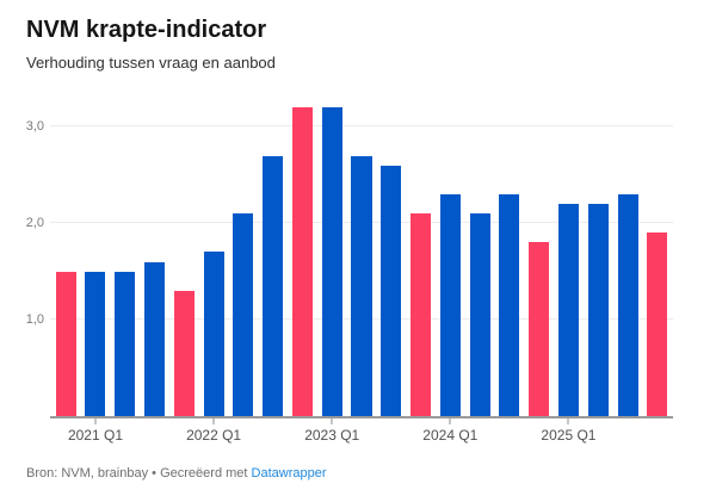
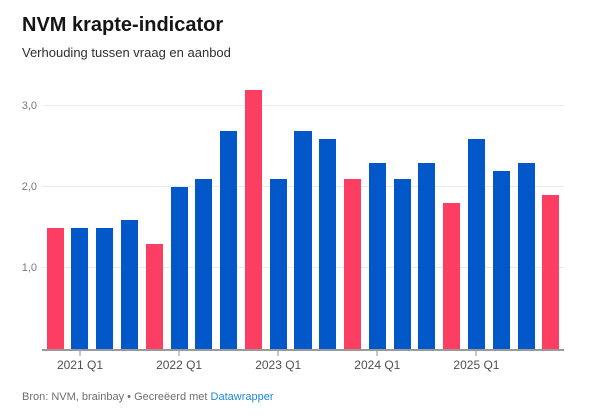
2022 Q1: 1,7 -> 2,0
2023 Q1: 3,2 -> 2,1
2025 Q1: 2,2 -> 2,6
